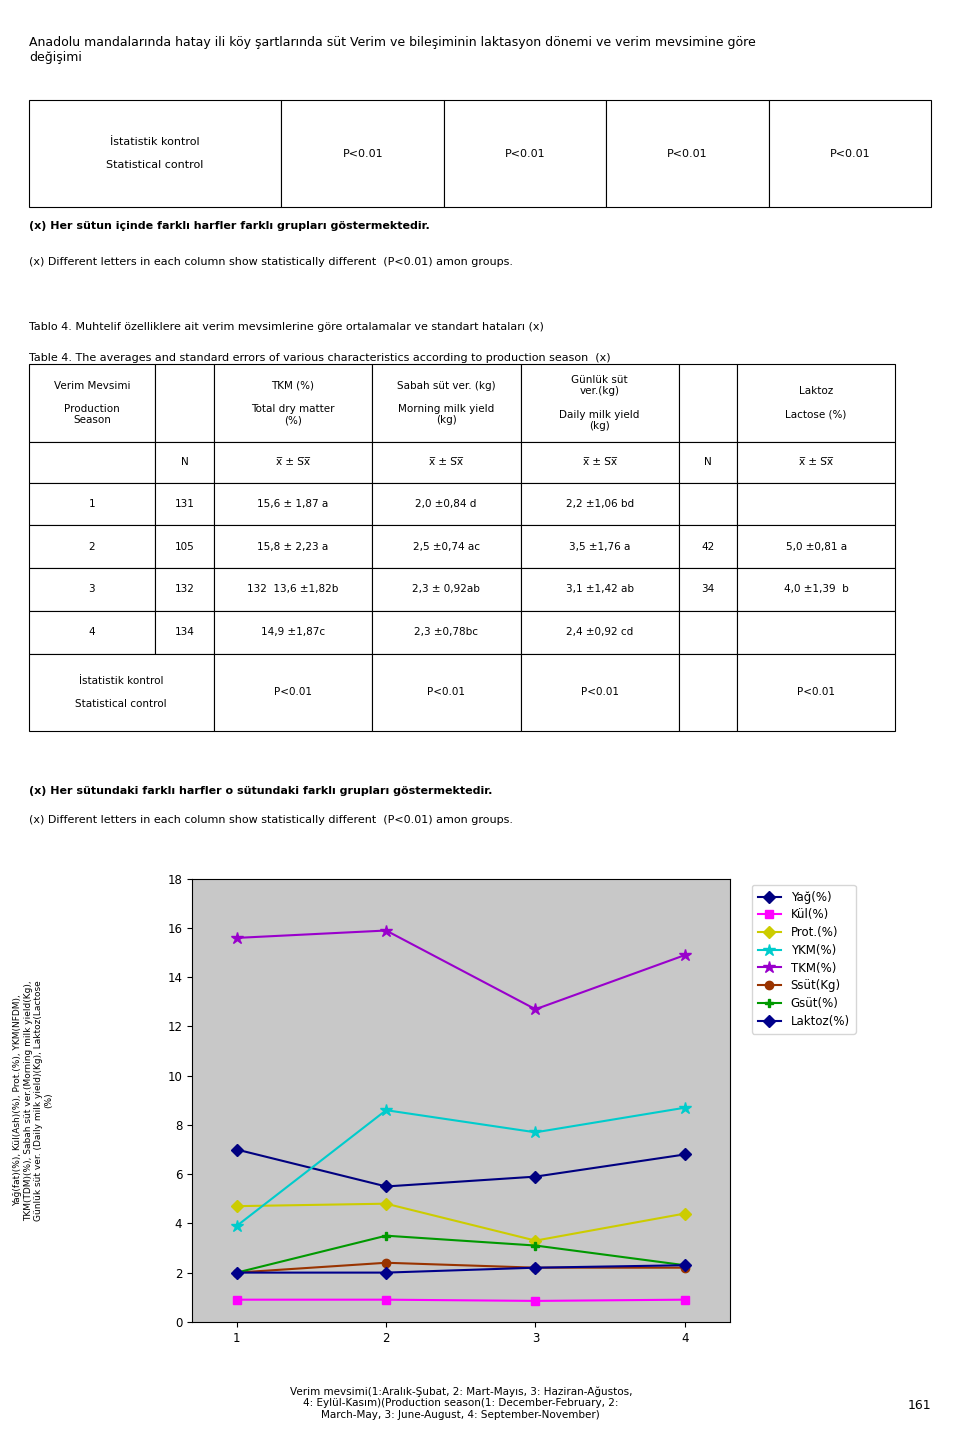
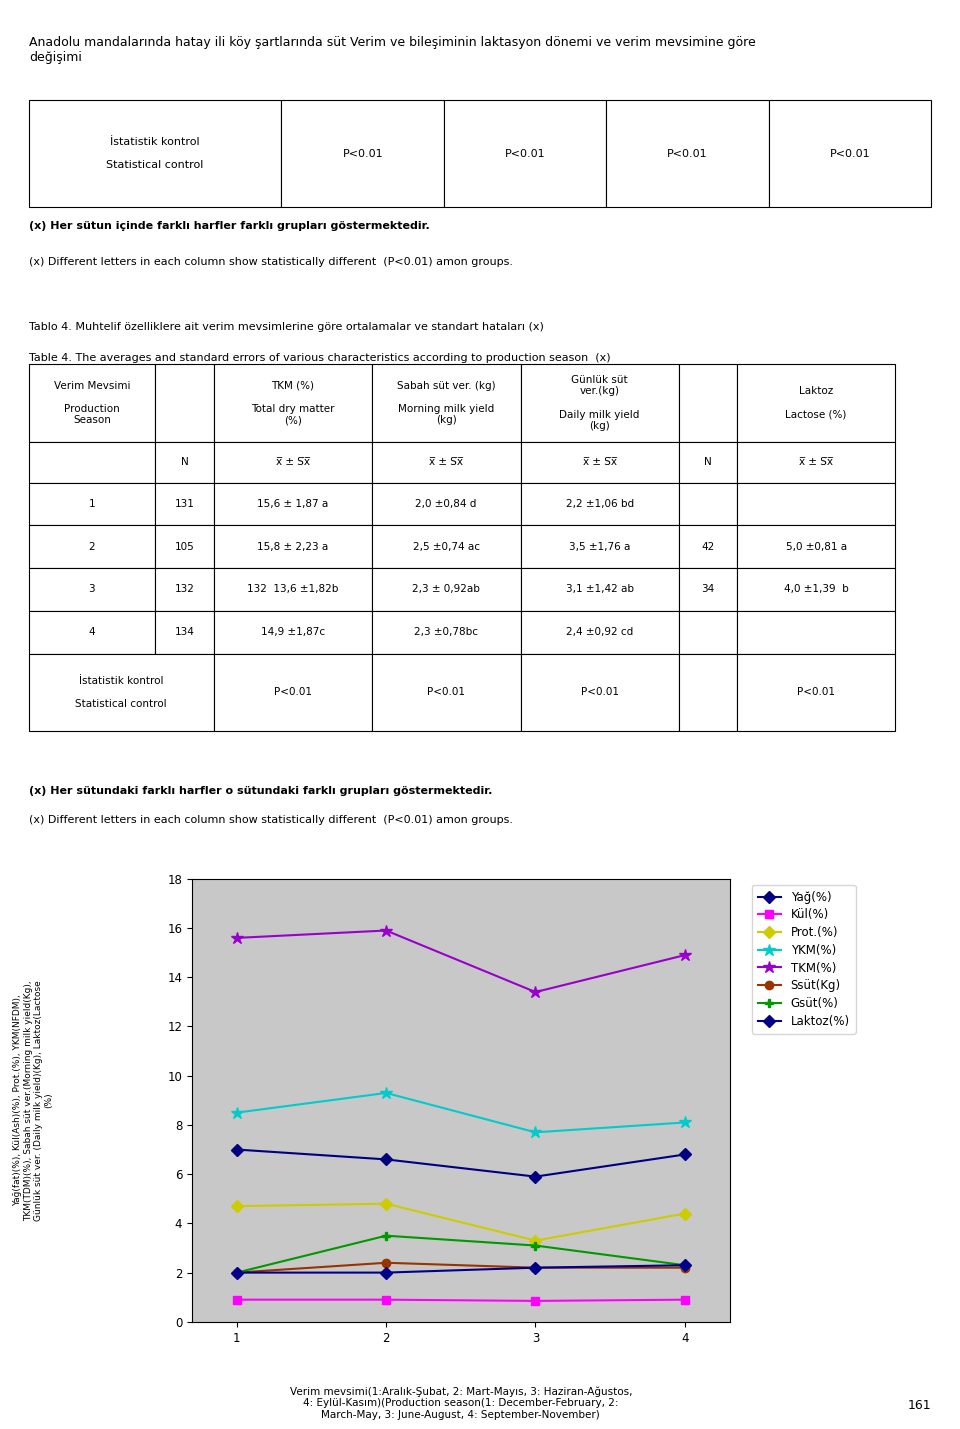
YKM(%)/1: 3.9 -> 8.5
Yağ(%)/2: 5.5 -> 6.6
YKM(%)/2: 8.6 -> 9.3
TKM(%)/3: 12.7 -> 13.4
YKM(%)/4: 8.7 -> 8.1
